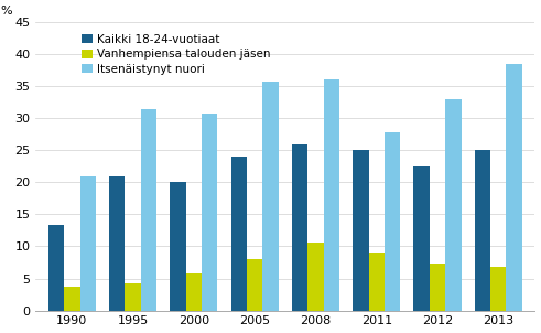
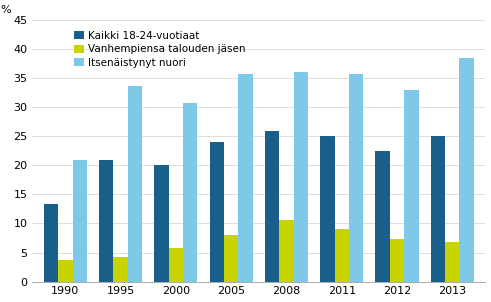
Itsenäistynyt nuori/1995: 31.4 -> 33.7
Itsenäistynyt nuori/2011: 27.8 -> 35.7
